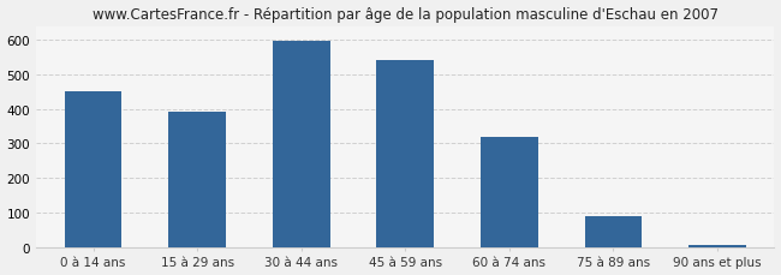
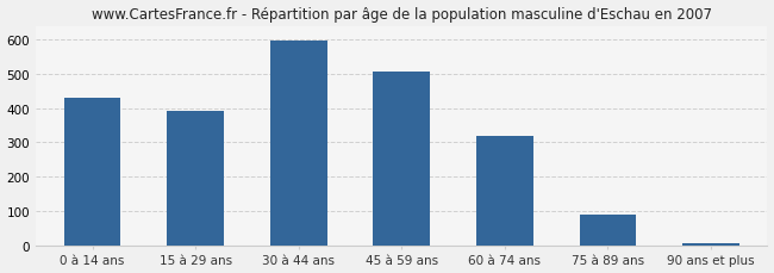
0 à 14 ans: 450 -> 430
45 à 59 ans: 540 -> 505
